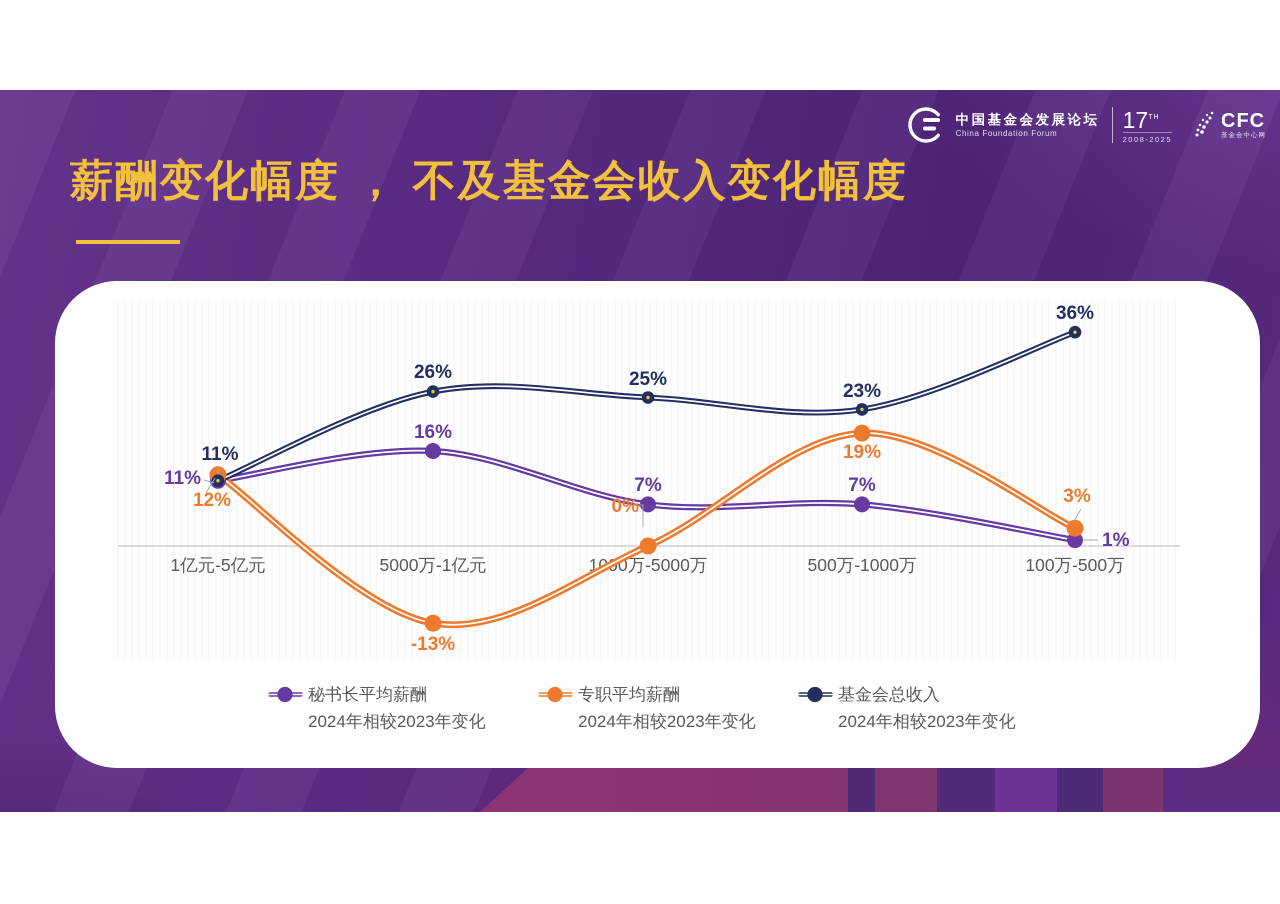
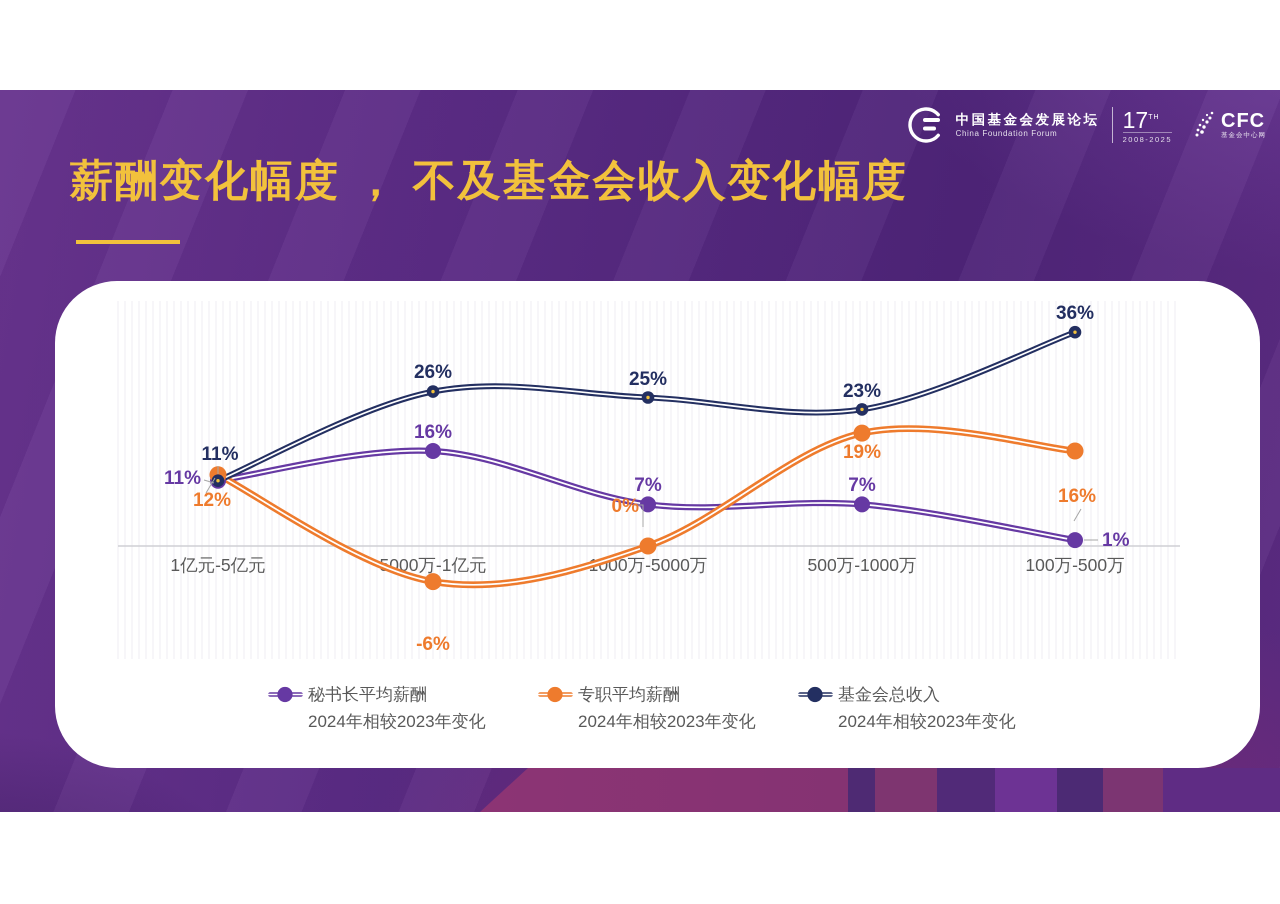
专职平均薪酬/5000万-1亿元: -13% -> -6%
专职平均薪酬/100万-500万: 3% -> 16%
